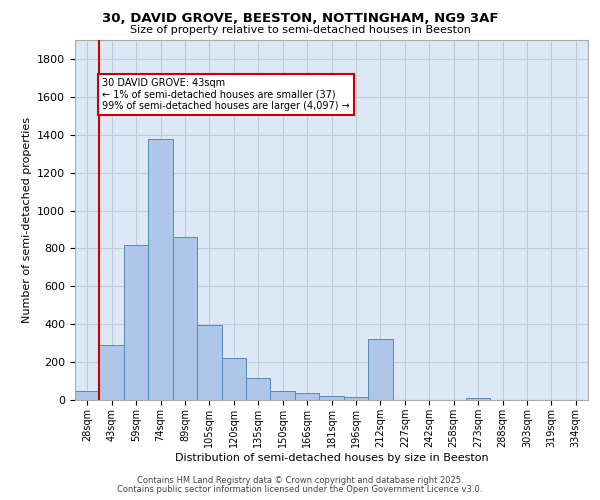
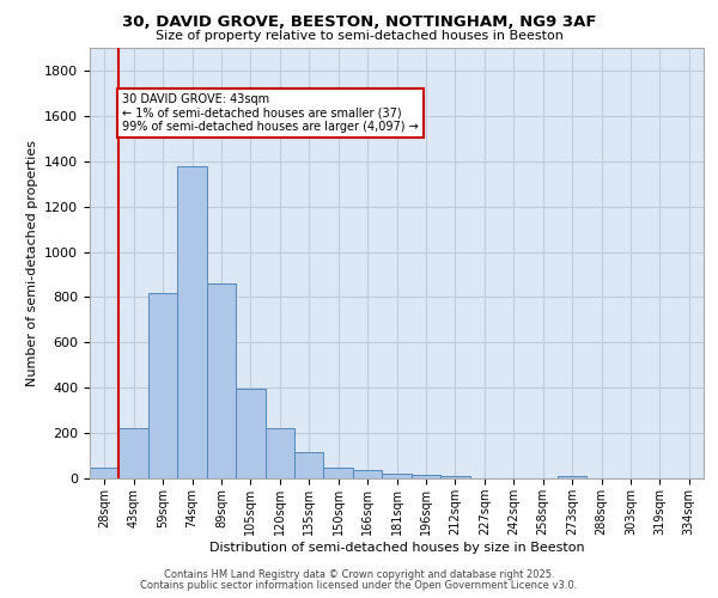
43sqm: 290 -> 220
212sqm: 320 -> 10
